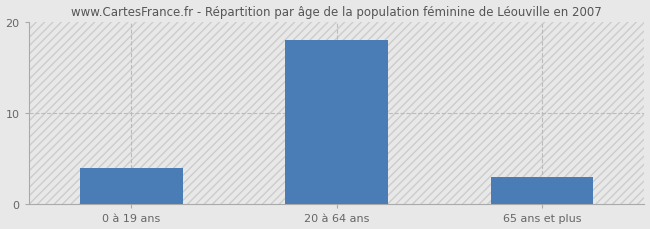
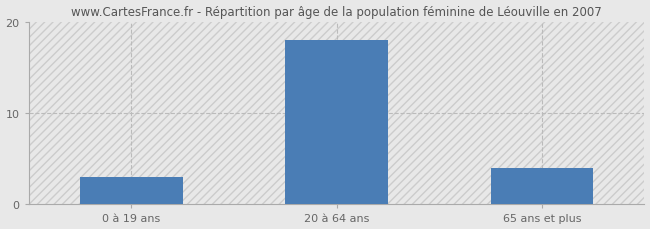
0 à 19 ans: 4 -> 3
65 ans et plus: 3 -> 4
